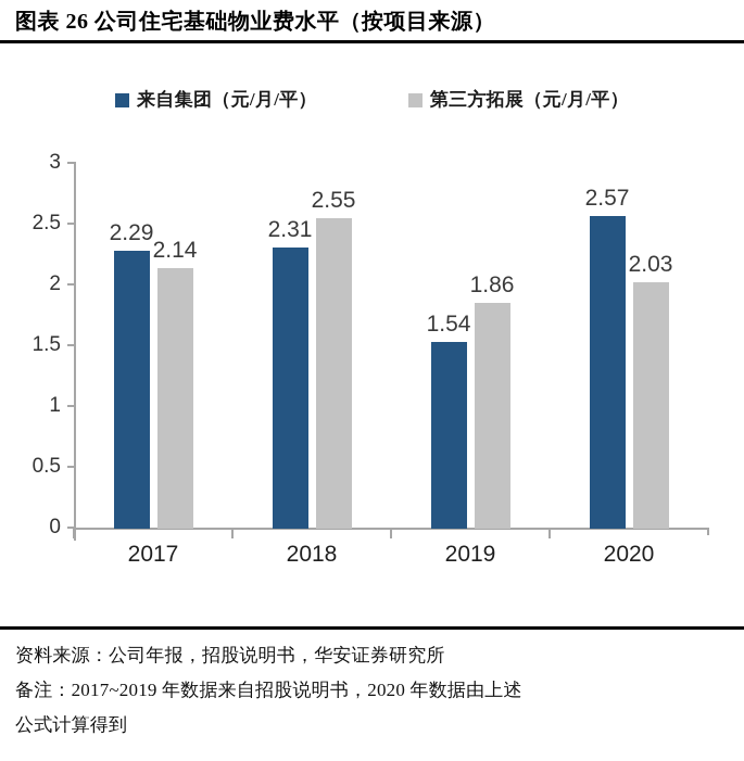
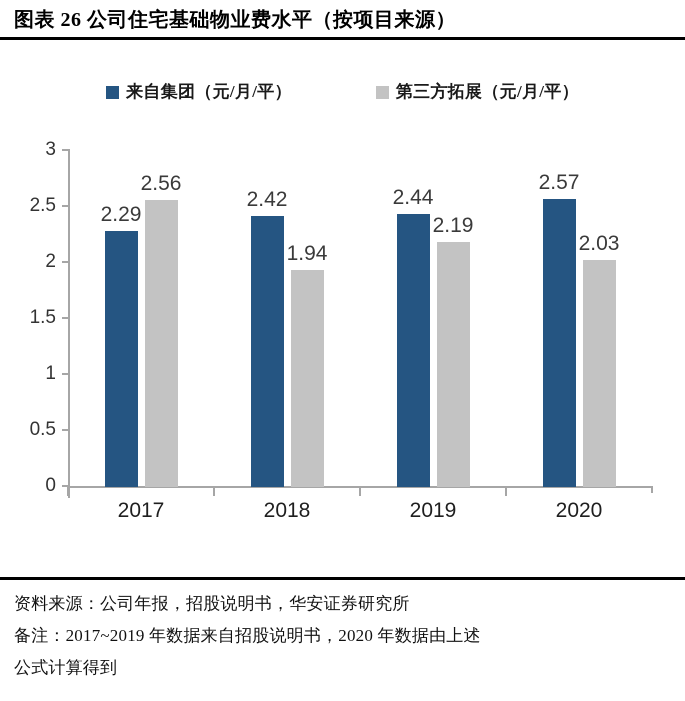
第三方拓展（元/月/平）/2017: 2.14 -> 2.56
来自集团（元/月/平）/2018: 2.31 -> 2.42
第三方拓展（元/月/平）/2018: 2.55 -> 1.94
来自集团（元/月/平）/2019: 1.54 -> 2.44
第三方拓展（元/月/平）/2019: 1.86 -> 2.19
